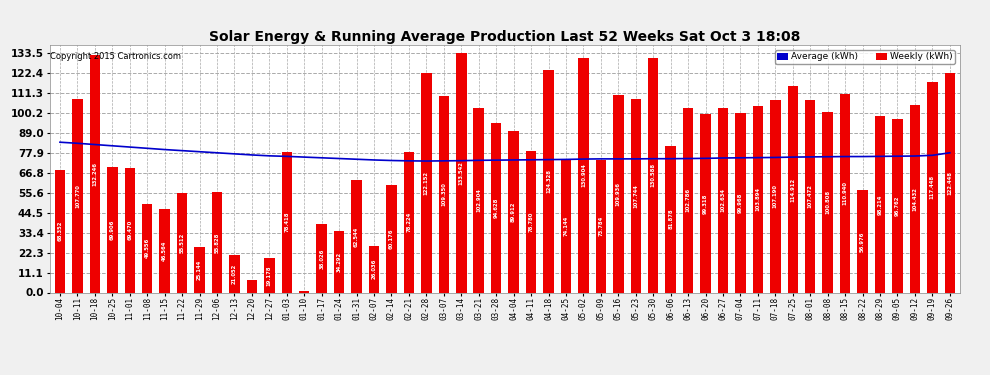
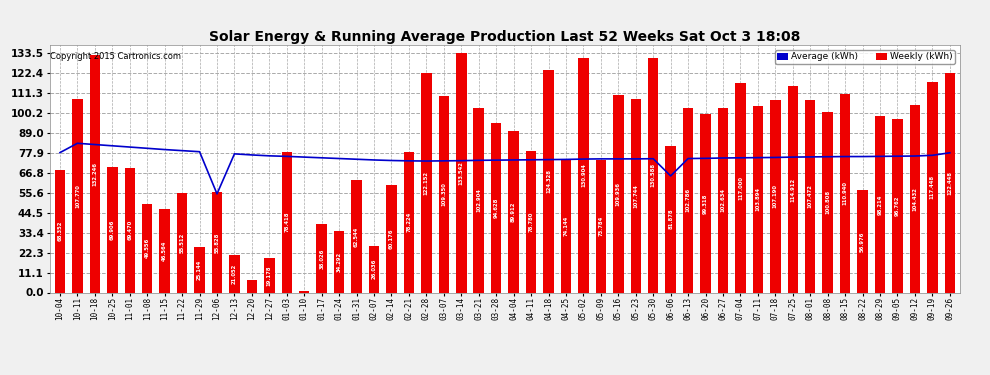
Average (kWh)/10-04: 84 -> 78
Average (kWh)/12-06: 78 -> 55
Average (kWh)/06-06: 75 -> 65
Weekly (kWh)/07-04: 100 -> 117
